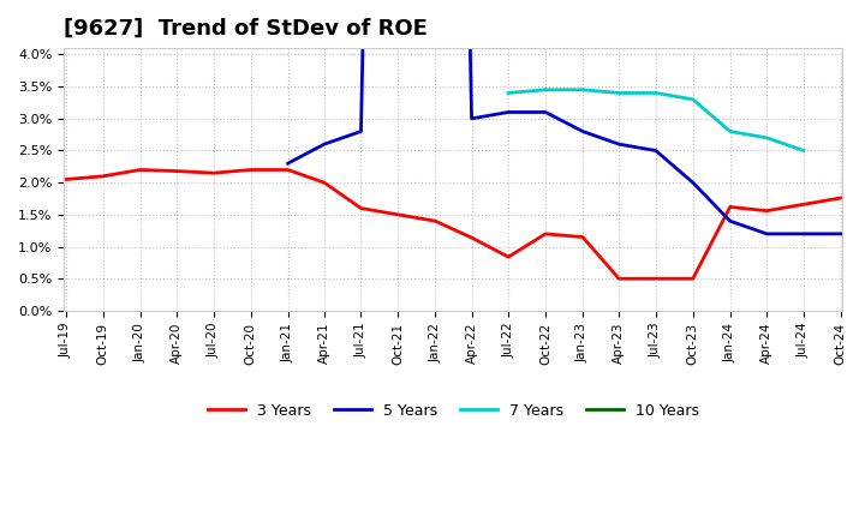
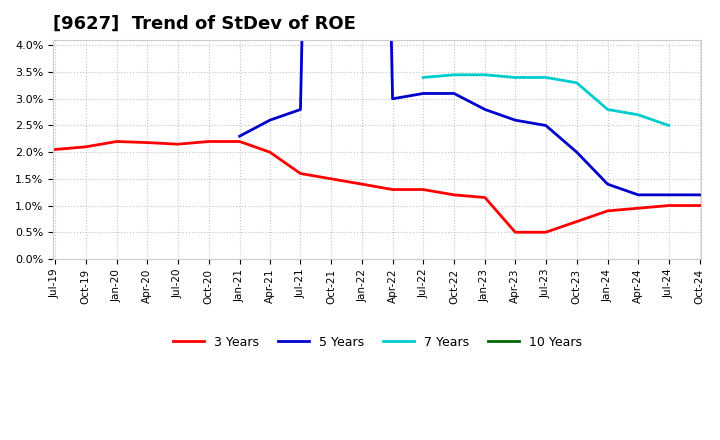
3 Years/Apr-22: 1.14% -> 1.30%
3 Years/Jul-22: 0.84% -> 1.30%
3 Years/Oct-23: 0.50% -> 0.70%
3 Years/Jan-24: 1.62% -> 0.90%
3 Years/Apr-24: 1.56% -> 0.95%
3 Years/Jul-24: 1.66% -> 1.00%
3 Years/Oct-24: 1.76% -> 1.00%
